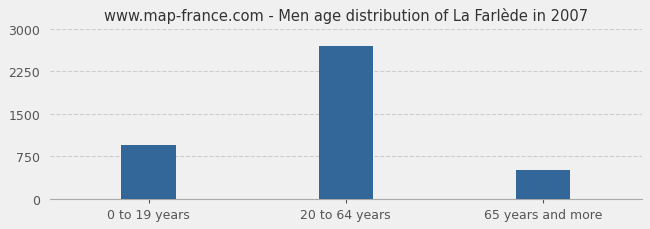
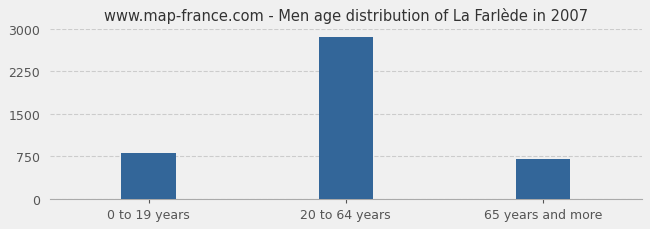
0 to 19 years: 940 -> 800
20 to 64 years: 2700 -> 2850
65 years and more: 500 -> 700
